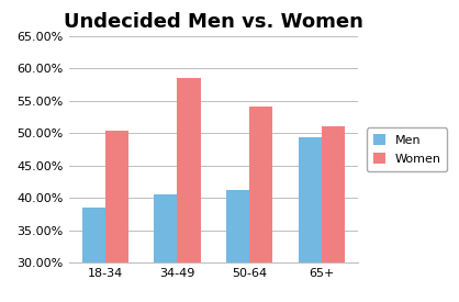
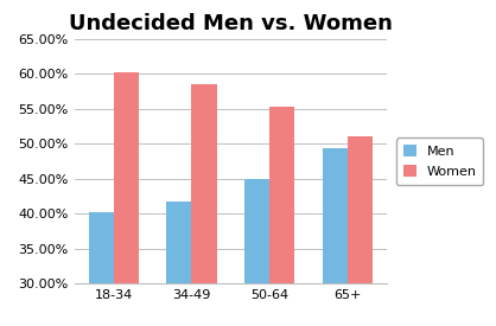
Men/18-34: 38.6% -> 40.3%
Women/18-34: 50.4% -> 60.2%
Men/34-49: 40.6% -> 41.8%
Men/50-64: 41.2% -> 44.9%
Women/50-64: 54.2% -> 55.4%
